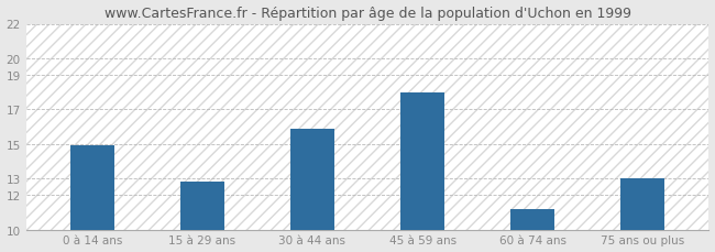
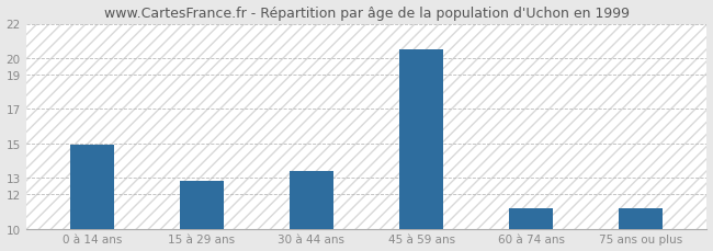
30 à 44 ans: 15.9 -> 13.4
45 à 59 ans: 18.0 -> 20.5
75 ans ou plus: 13.0 -> 11.2
